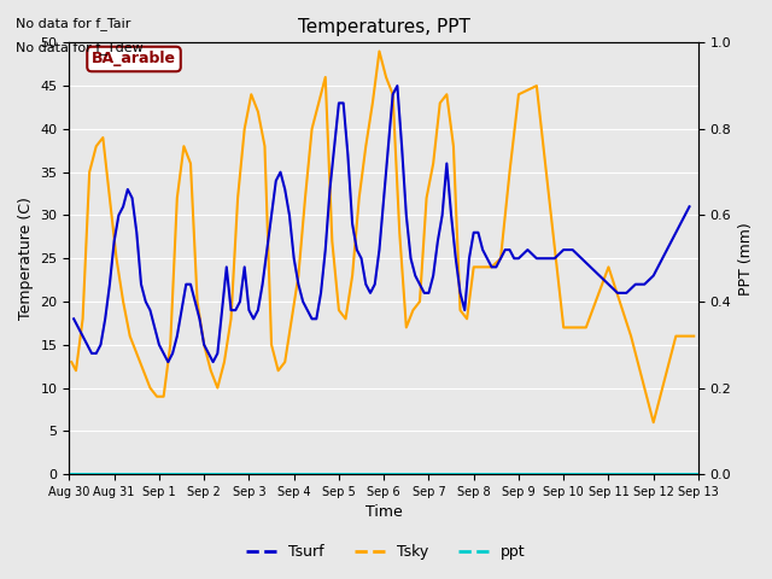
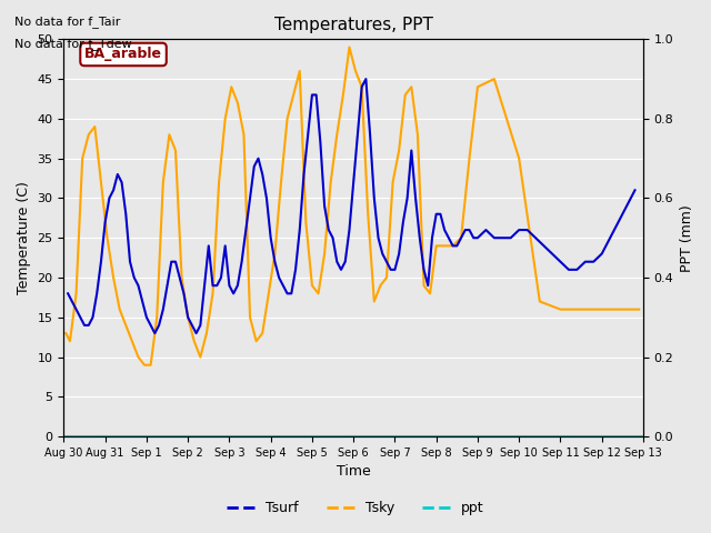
Tsky/Sep 10: 17 -> 35
Tsky/Sep 11: 24 -> 16
Tsky/Sep 12: 6 -> 16
